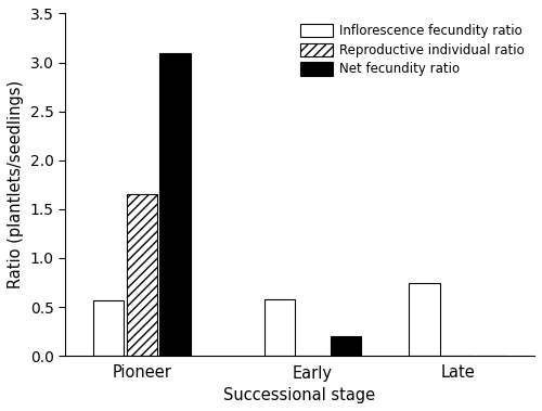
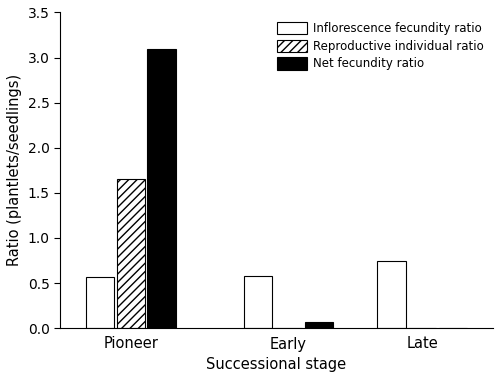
Net fecundity ratio/Early: 0.20 -> 0.07
